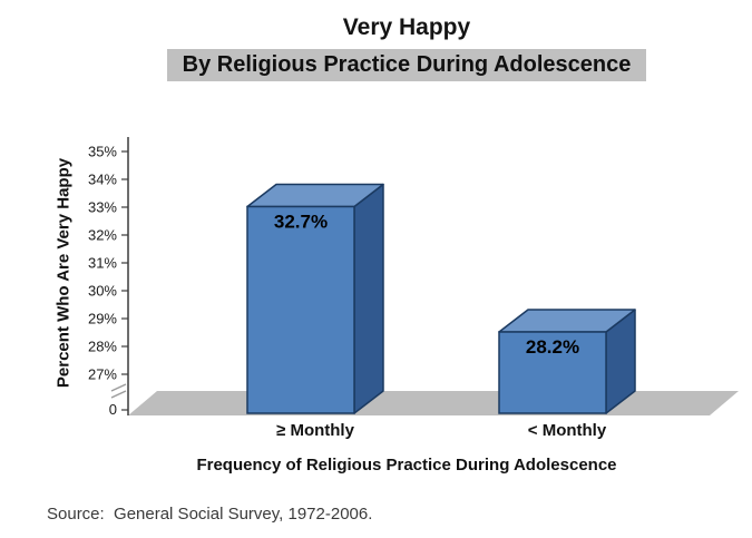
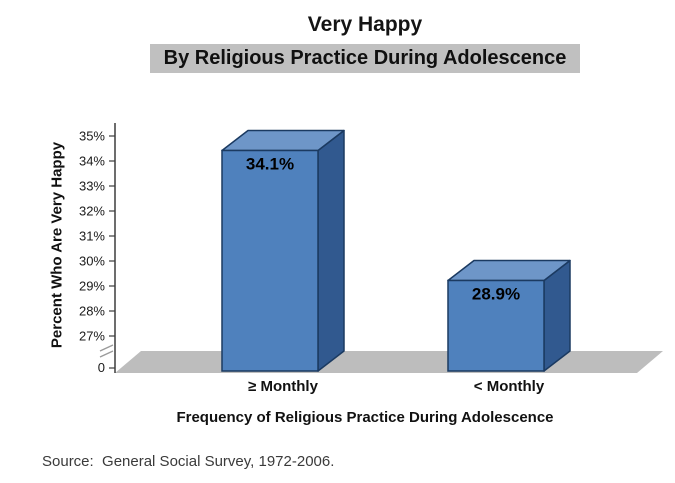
≥ Monthly: 32.7% -> 34.1%
< Monthly: 28.2% -> 28.9%
